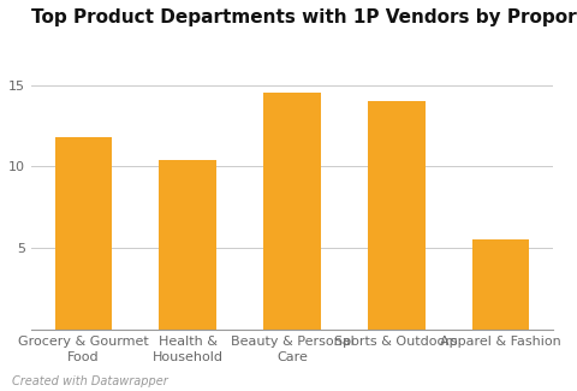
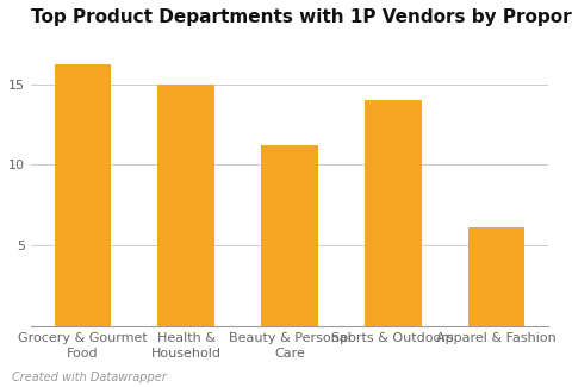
Grocery & Gourmet Food: 11.8 -> 16.2
Health & Household: 10.4 -> 15.0
Beauty & Personal Care: 14.5 -> 11.2
Apparel & Fashion: 5.5 -> 6.1
